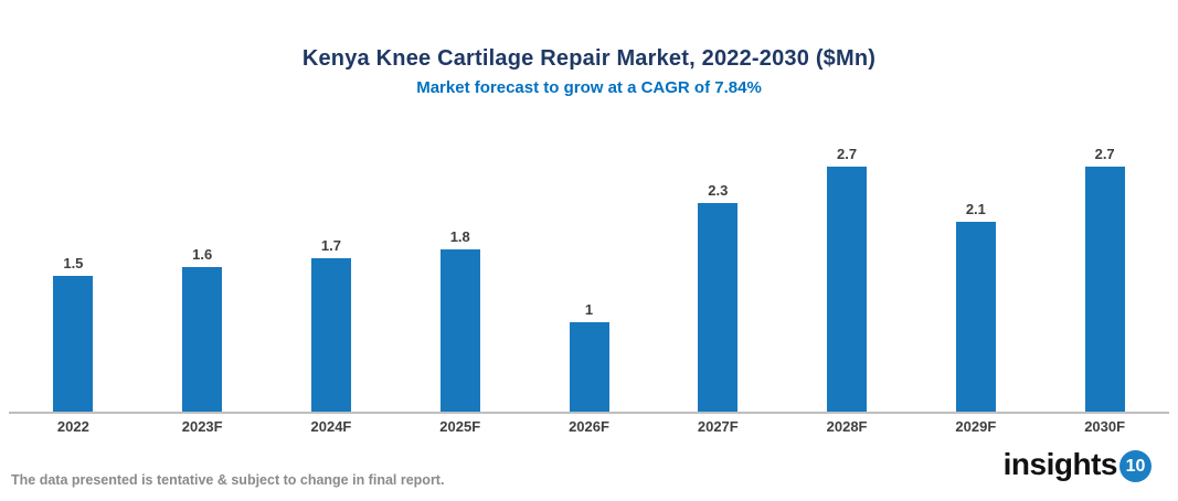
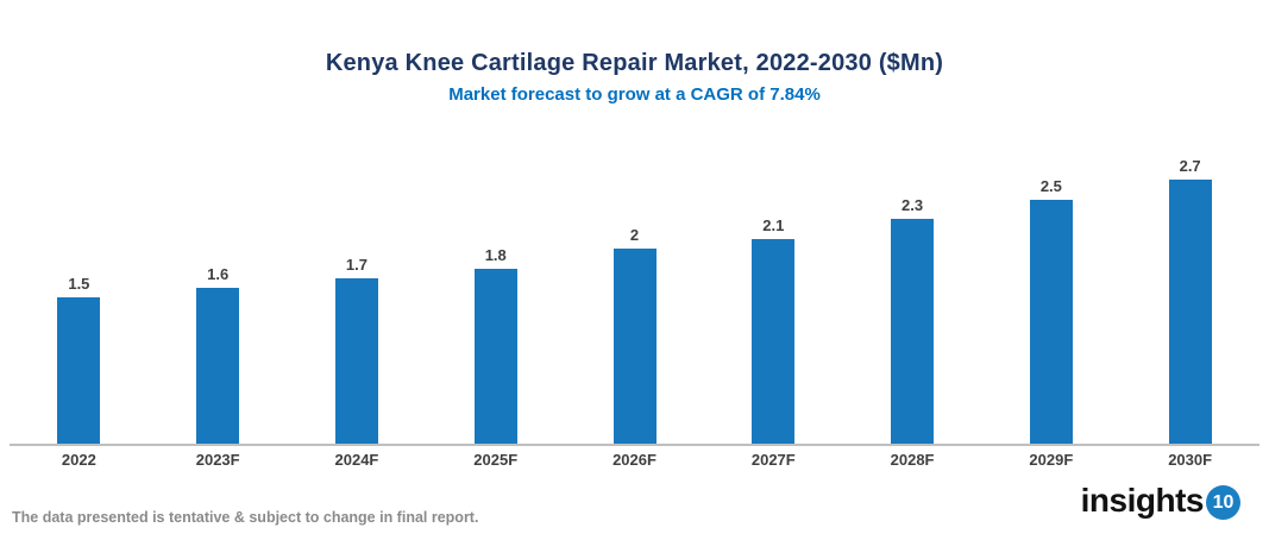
2026F: 1 -> 2
2027F: 2.3 -> 2.1
2028F: 2.7 -> 2.3
2029F: 2.1 -> 2.5
